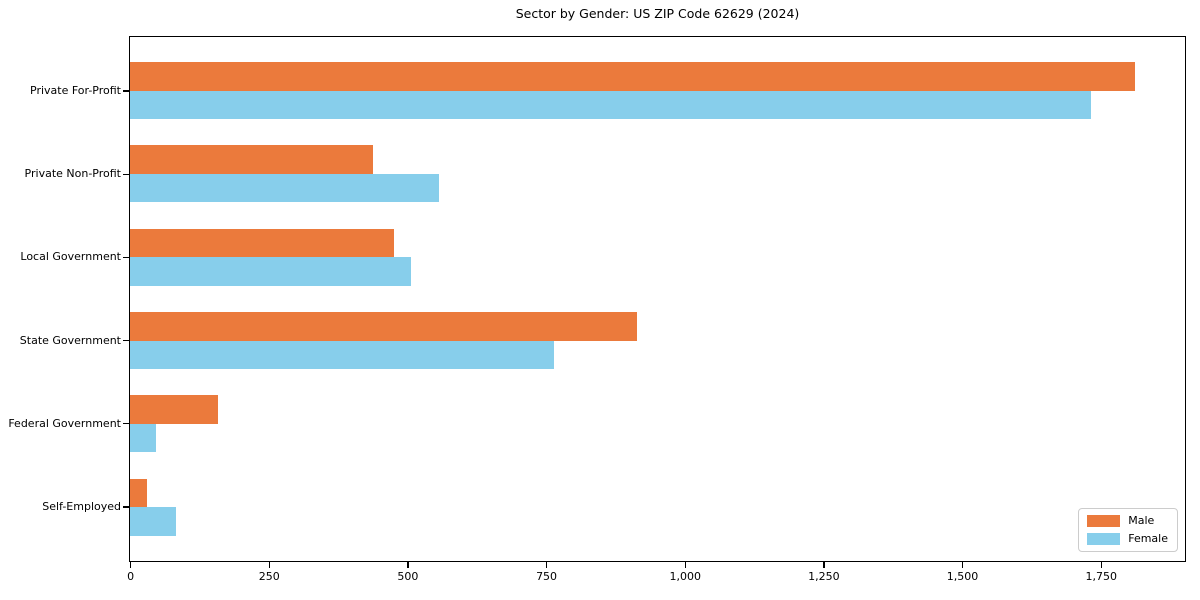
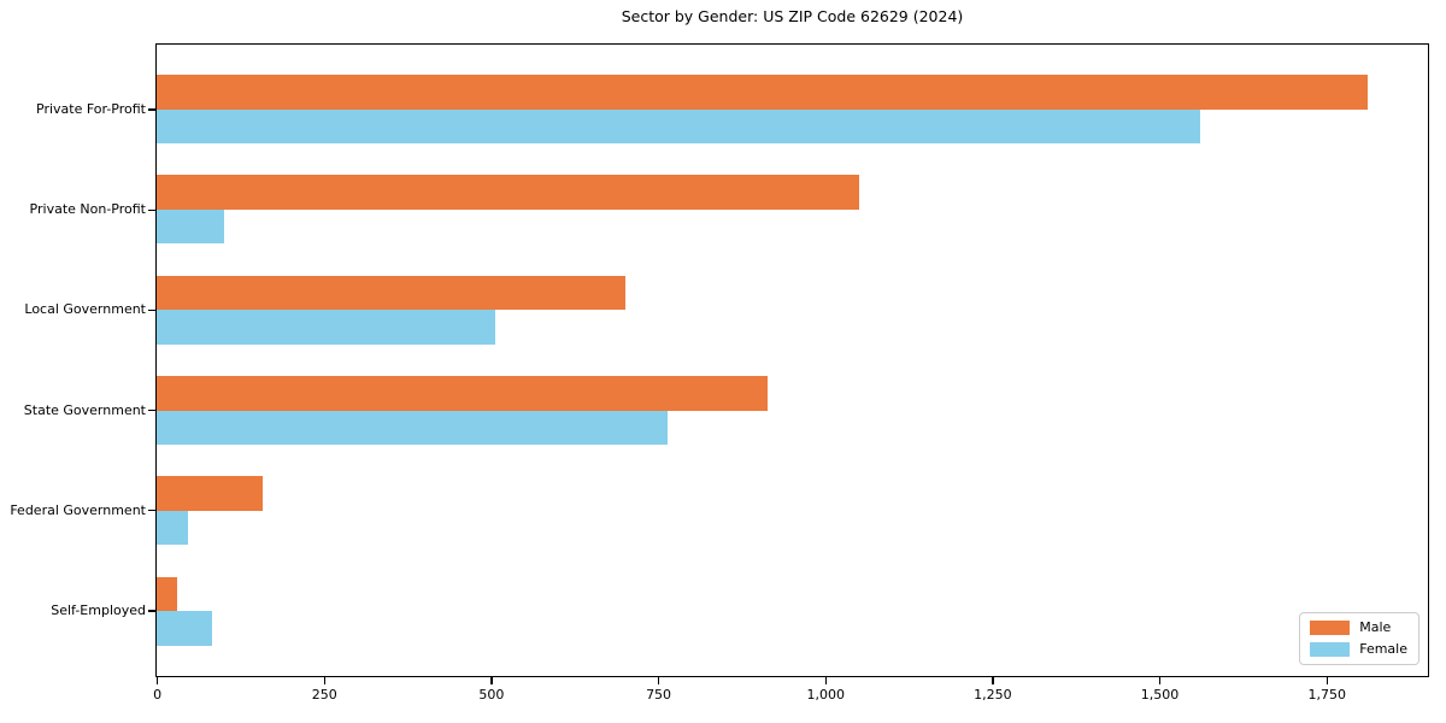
Female/Private For-Profit: 1730 -> 1560
Male/Private Non-Profit: 440 -> 1050
Female/Private Non-Profit: 560 -> 100
Male/Local Government: 480 -> 700
